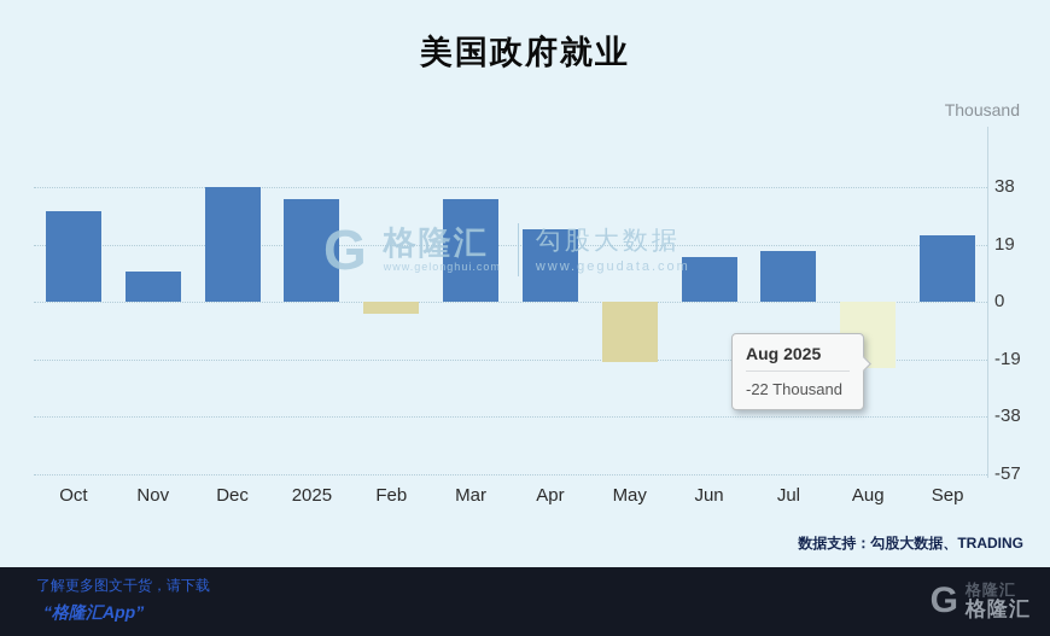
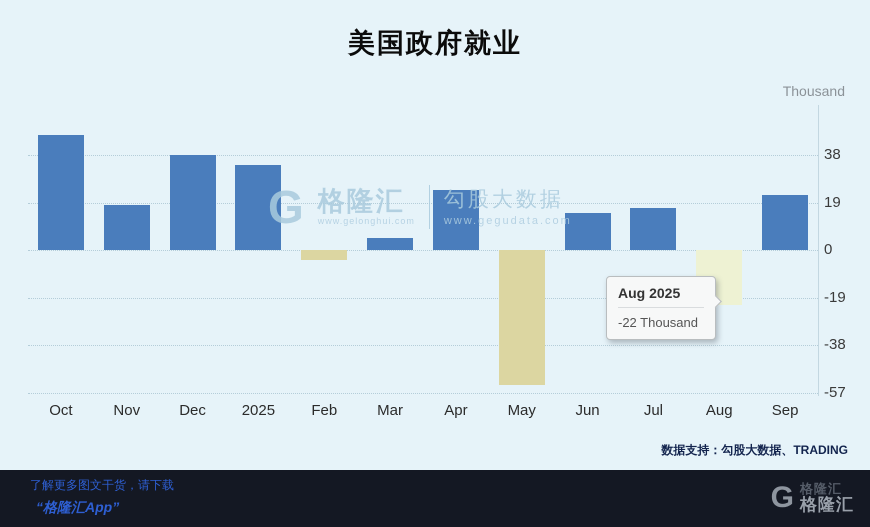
Oct: 30 -> 46
Nov: 10 -> 18
Mar: 34 -> 5
May: -20 -> -54
